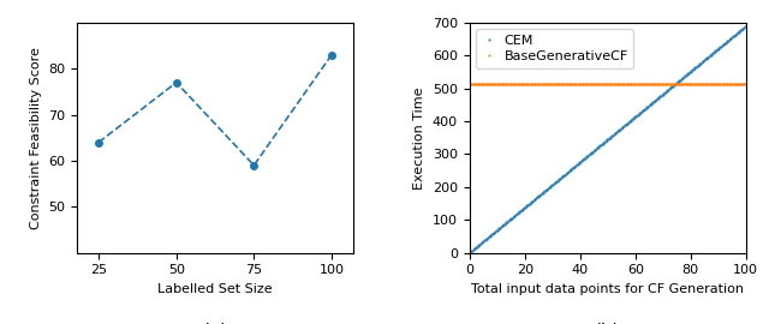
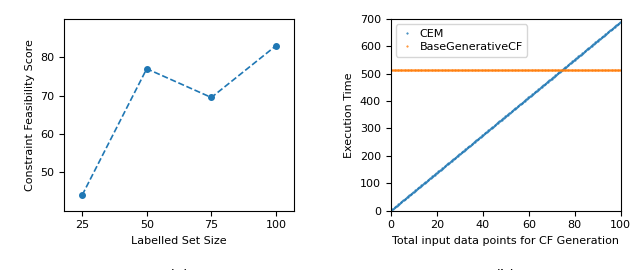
25: 64.0 -> 44.0
75: 59.0 -> 69.5
